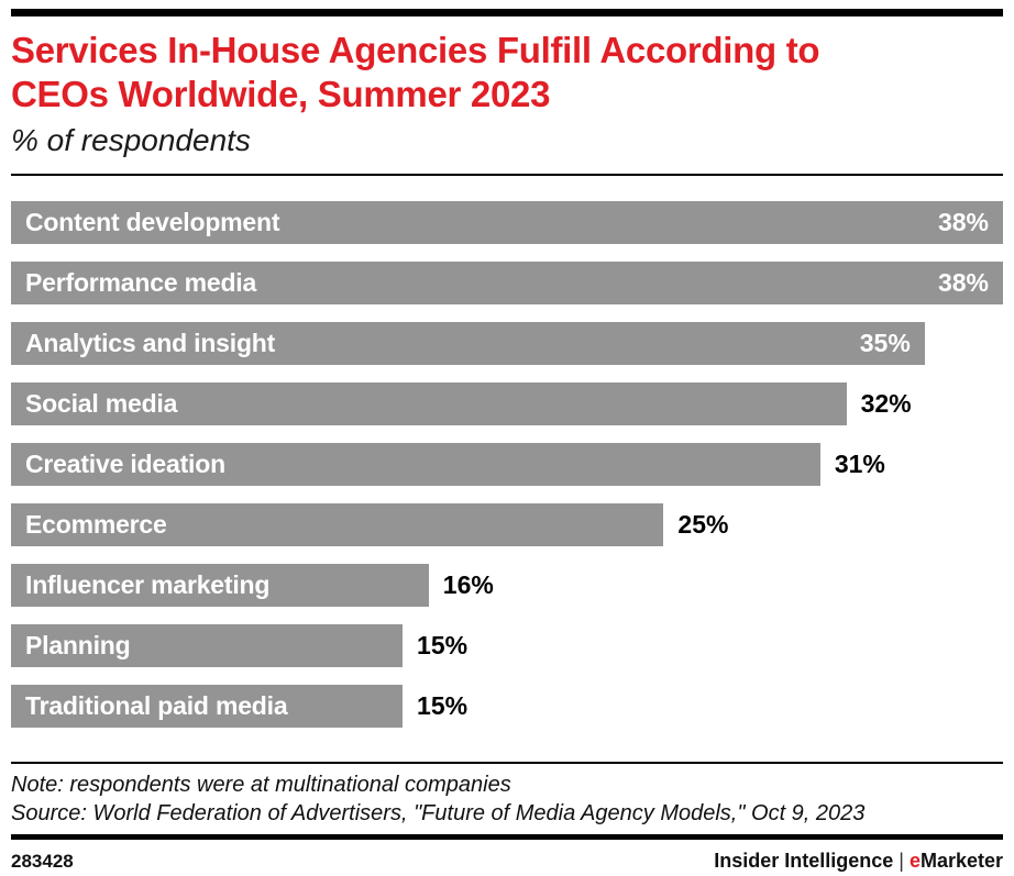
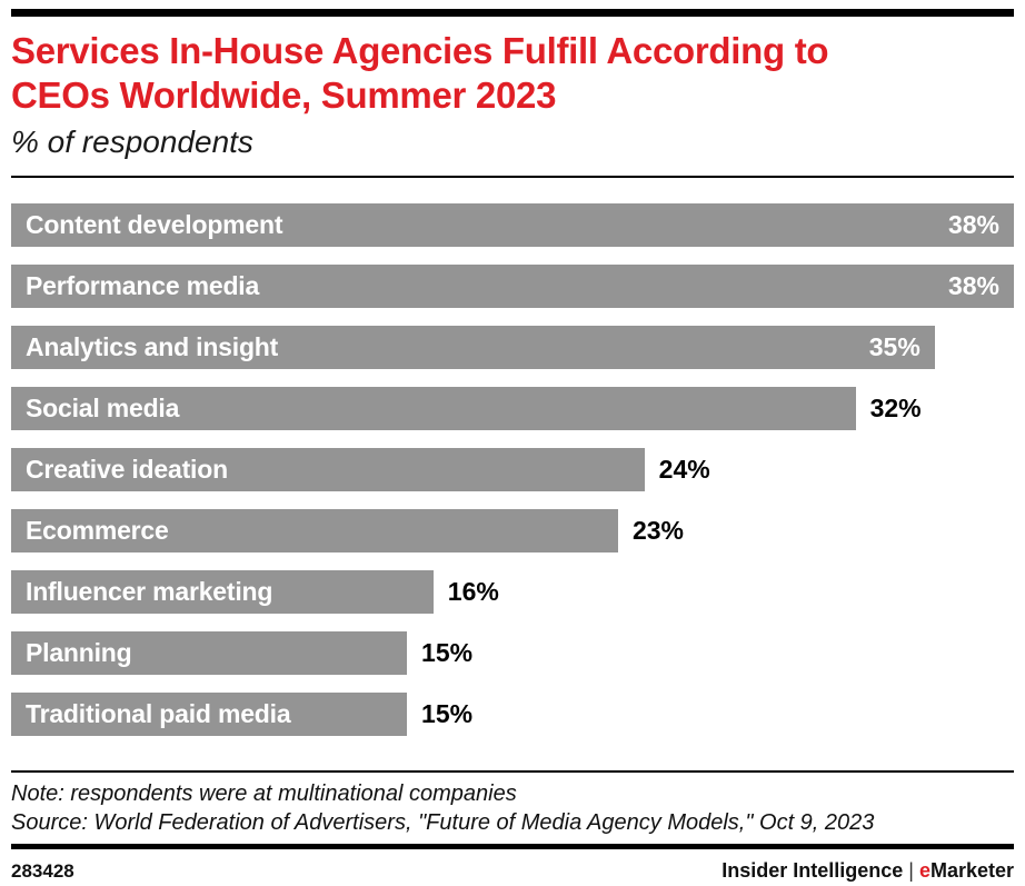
Creative ideation: 31% -> 24%
Ecommerce: 25% -> 23%
